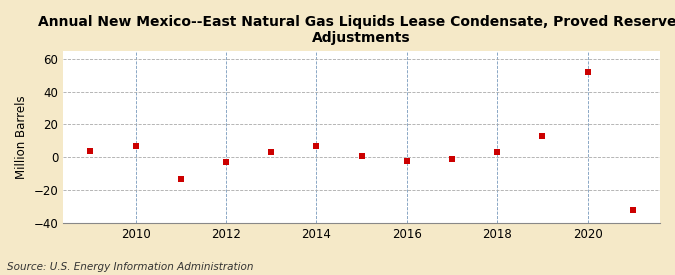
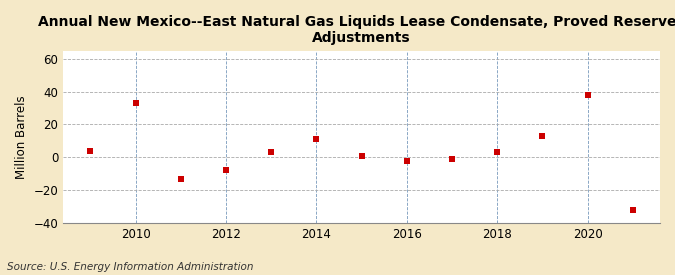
2010: 7 -> 33
2012: -3 -> -8
2014: 7 -> 11
2020: 52 -> 38
